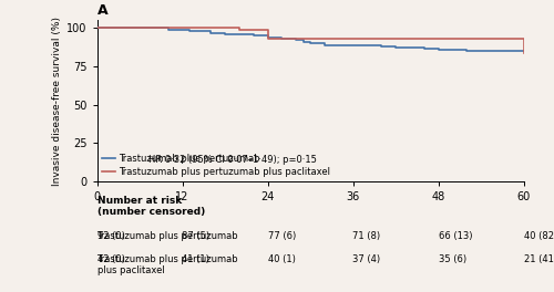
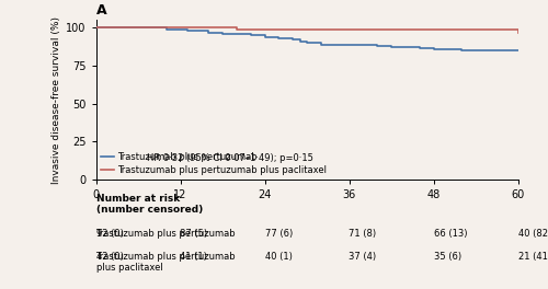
Trastuzumab plus pertuzumab plus paclitaxel/24: 93 -> 98
Trastuzumab plus pertuzumab plus paclitaxel/60: 84 -> 97
